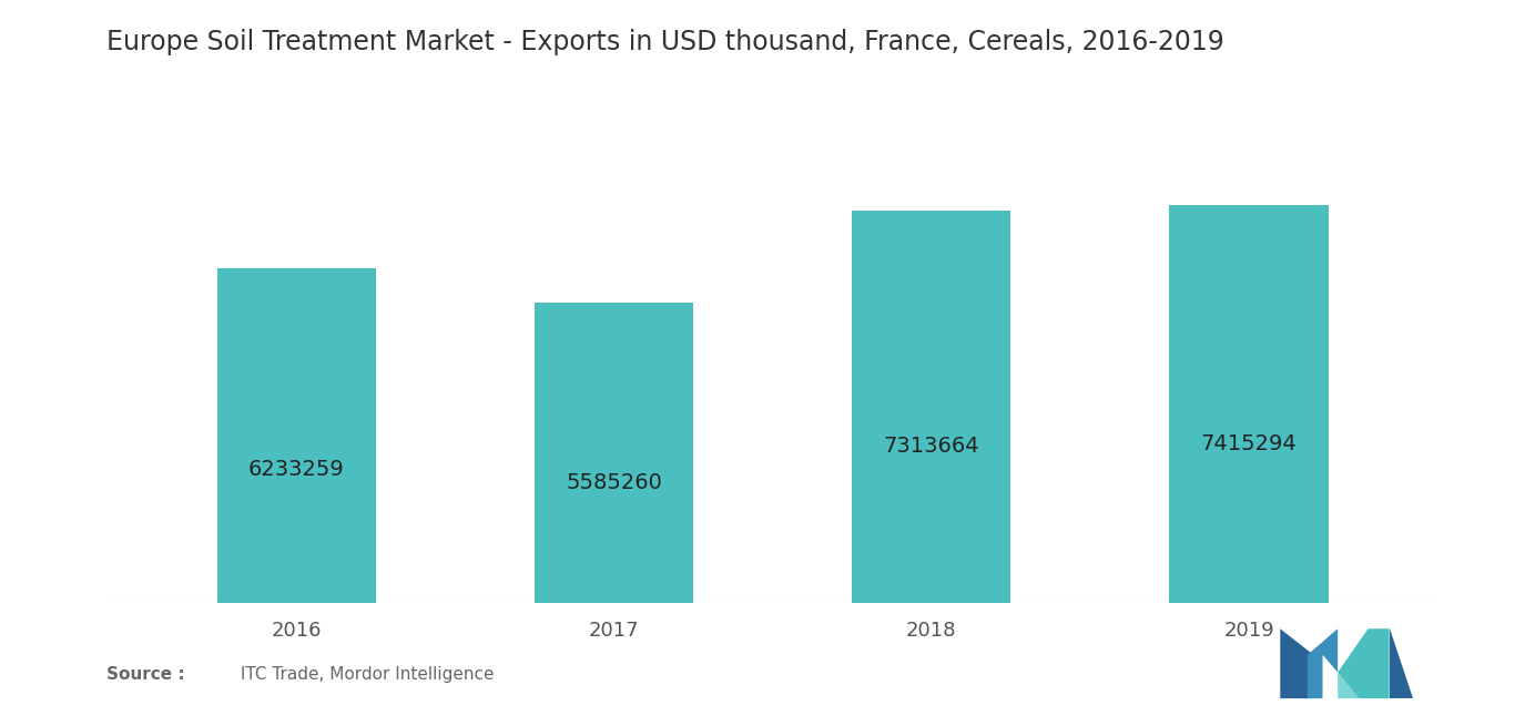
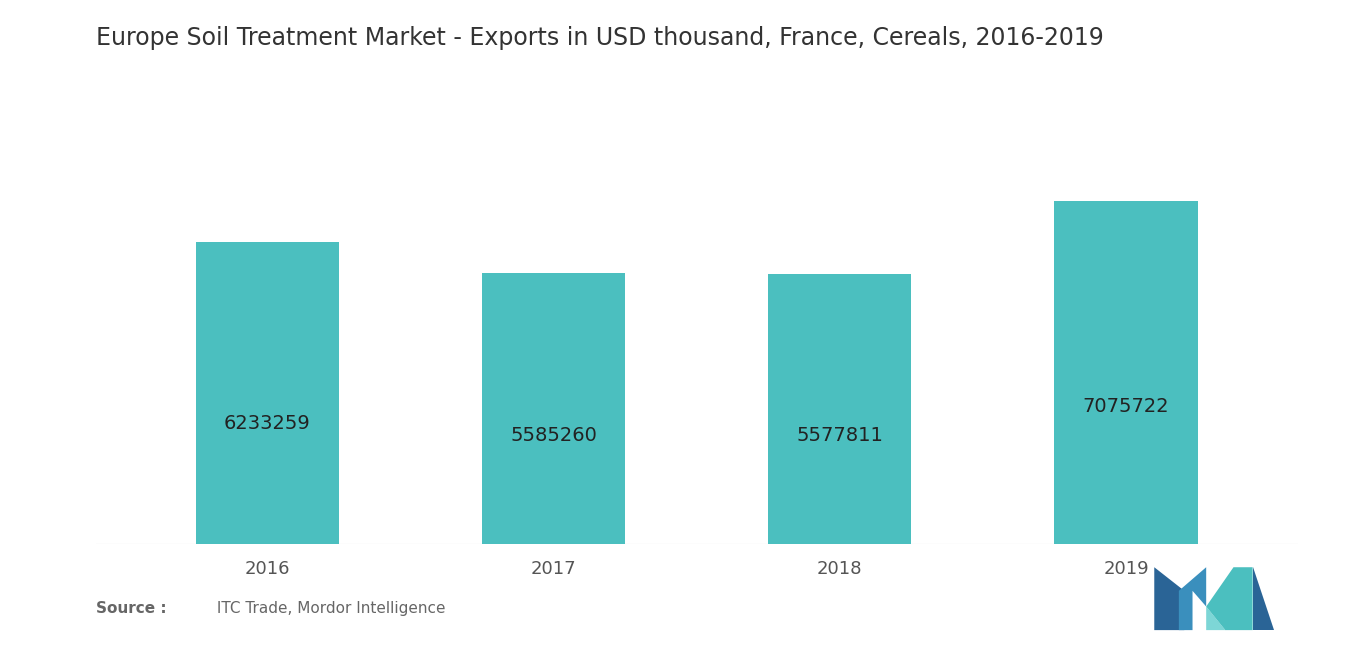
2018: 7313664 -> 5577811
2019: 7415294 -> 7075722
